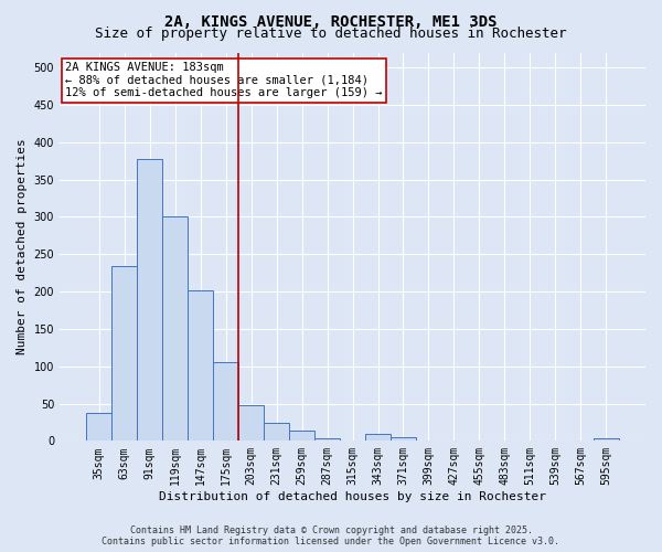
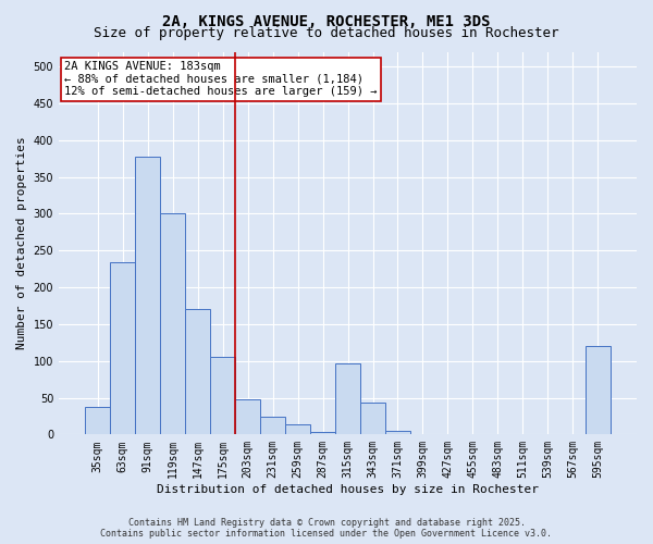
147sqm: 201 -> 170
315sqm: 1 -> 96
343sqm: 10 -> 44
595sqm: 4 -> 120
